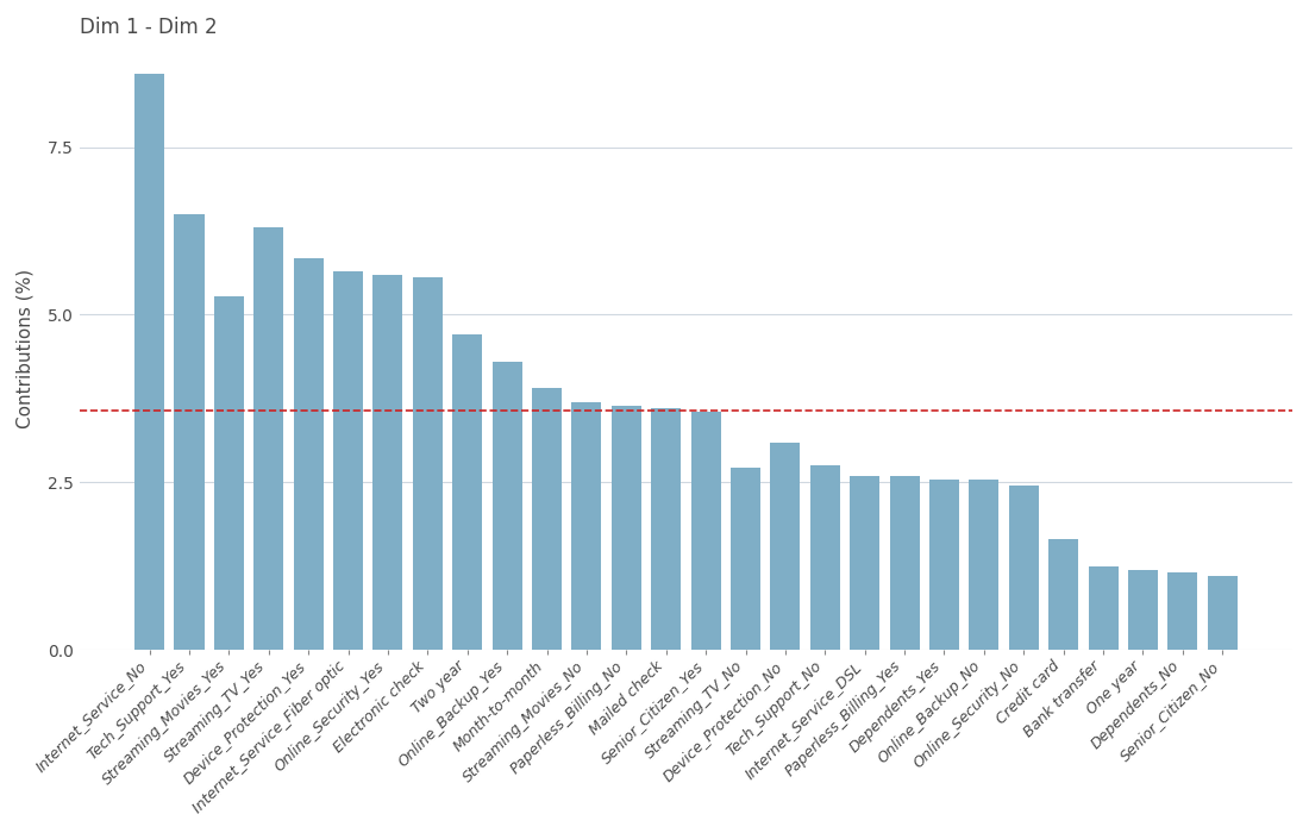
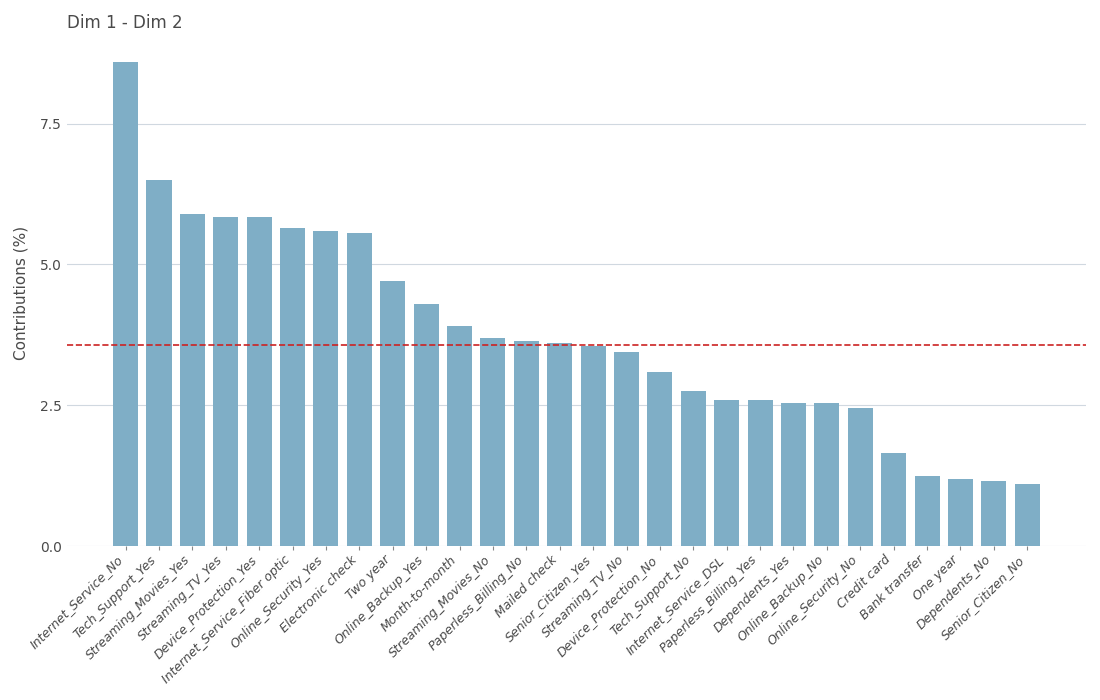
Streaming_Movies_Yes: 5.28 -> 5.90
Streaming_TV_Yes: 6.30 -> 5.85
Streaming_TV_No: 2.72 -> 3.45
